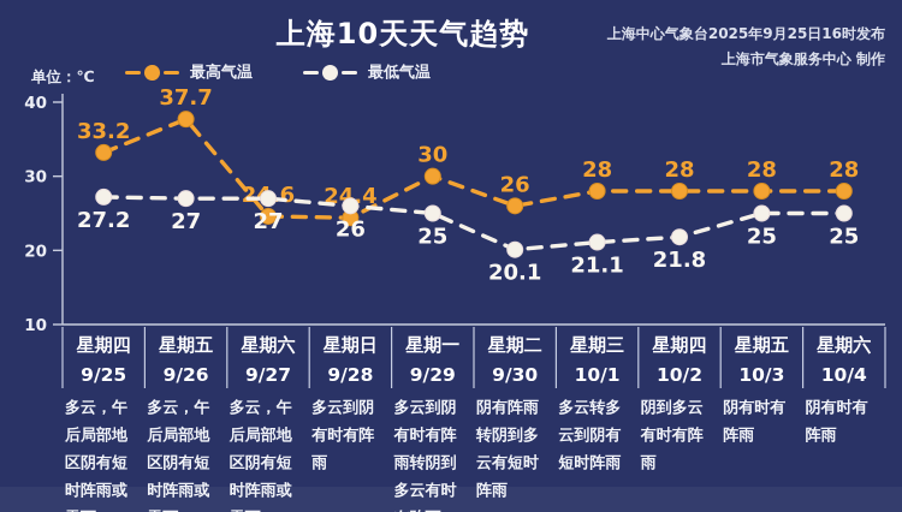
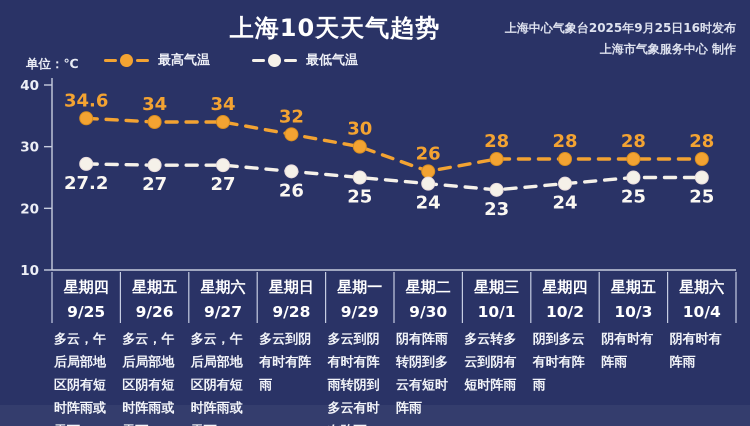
最高气温/9/25: 33.2 -> 34.6
最高气温/9/26: 37.7 -> 34
最高气温/9/27: 24.6 -> 34
最高气温/9/28: 24.4 -> 32
最低气温/9/30: 20.1 -> 24
最低气温/10/1: 21.1 -> 23
最低气温/10/2: 21.8 -> 24
